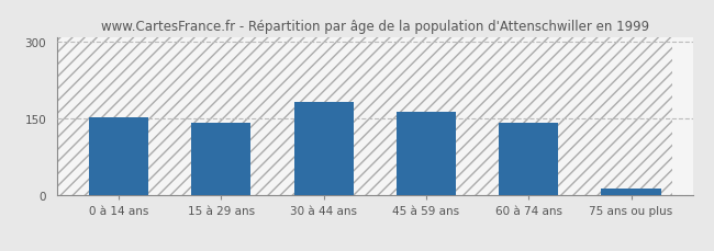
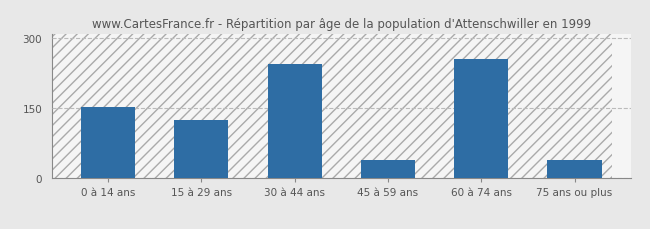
15 à 29 ans: 141 -> 125
30 à 44 ans: 182 -> 245
45 à 59 ans: 163 -> 40
60 à 74 ans: 141 -> 255
75 ans ou plus: 13 -> 40
